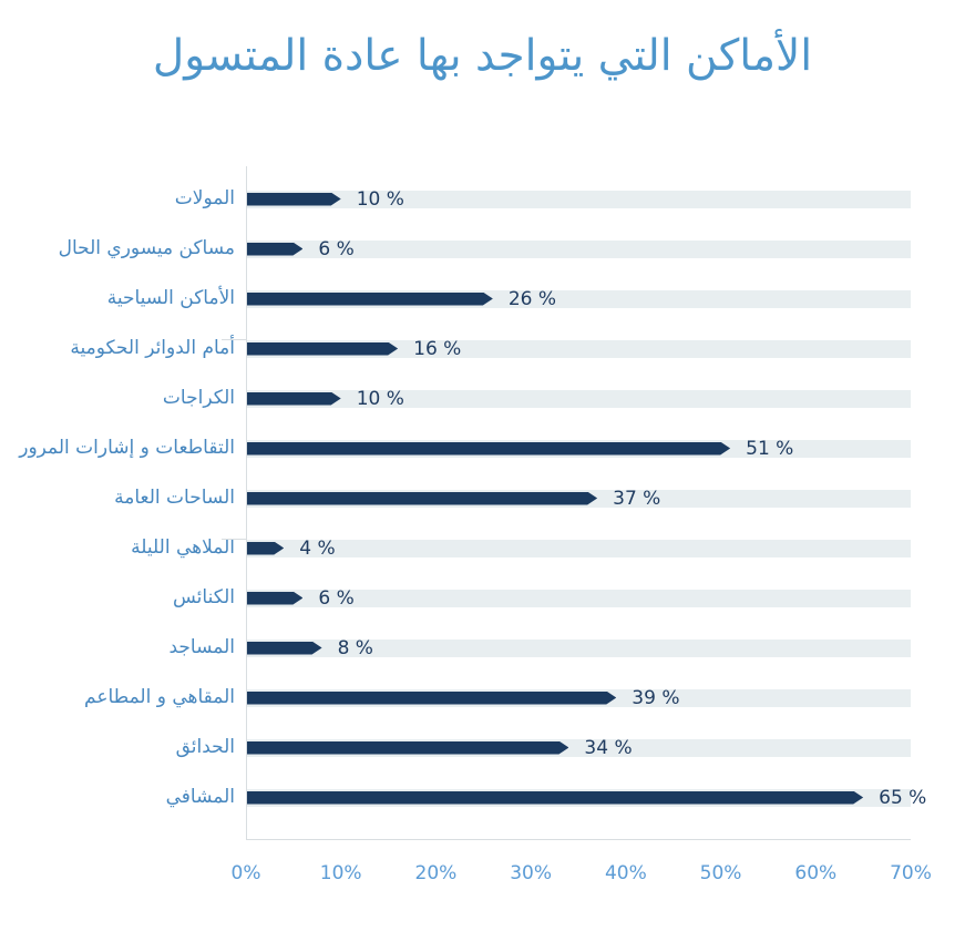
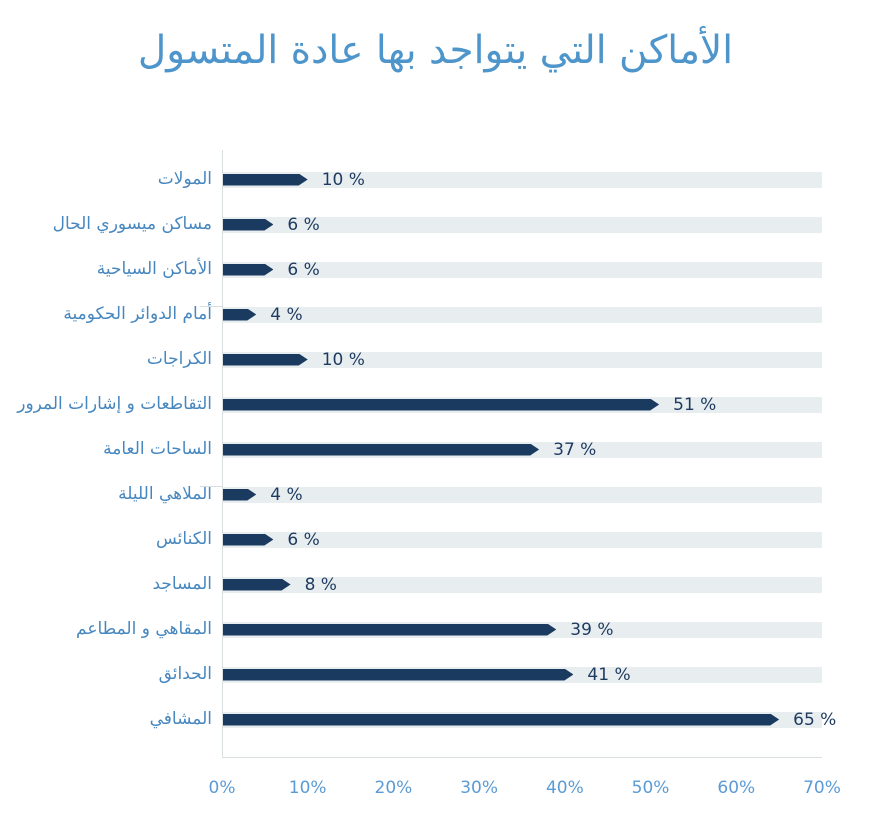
الأماكن السياحية: 26 -> 6
أمام الدوائر الحكومية: 16 -> 4
الحدائق: 34 -> 41
